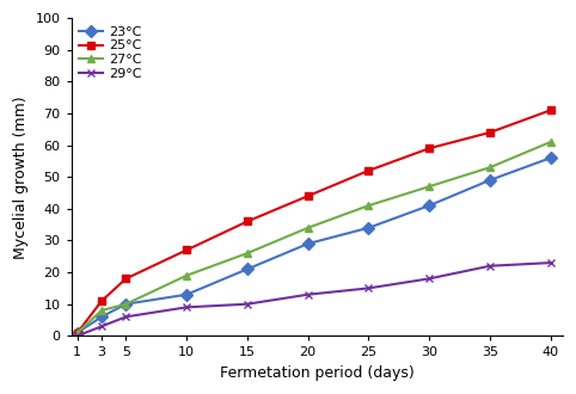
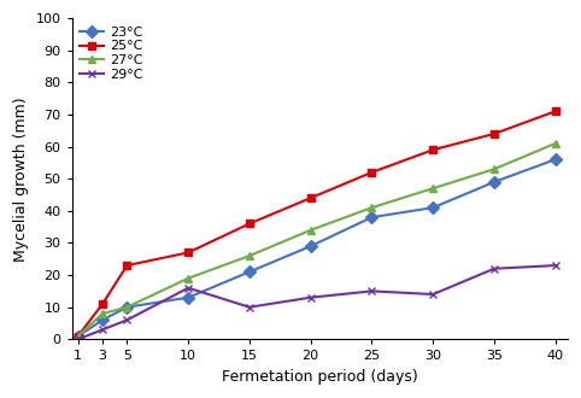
25°C/5: 18 -> 23
29°C/10: 9 -> 16
23°C/25: 34 -> 38
29°C/30: 18 -> 14
